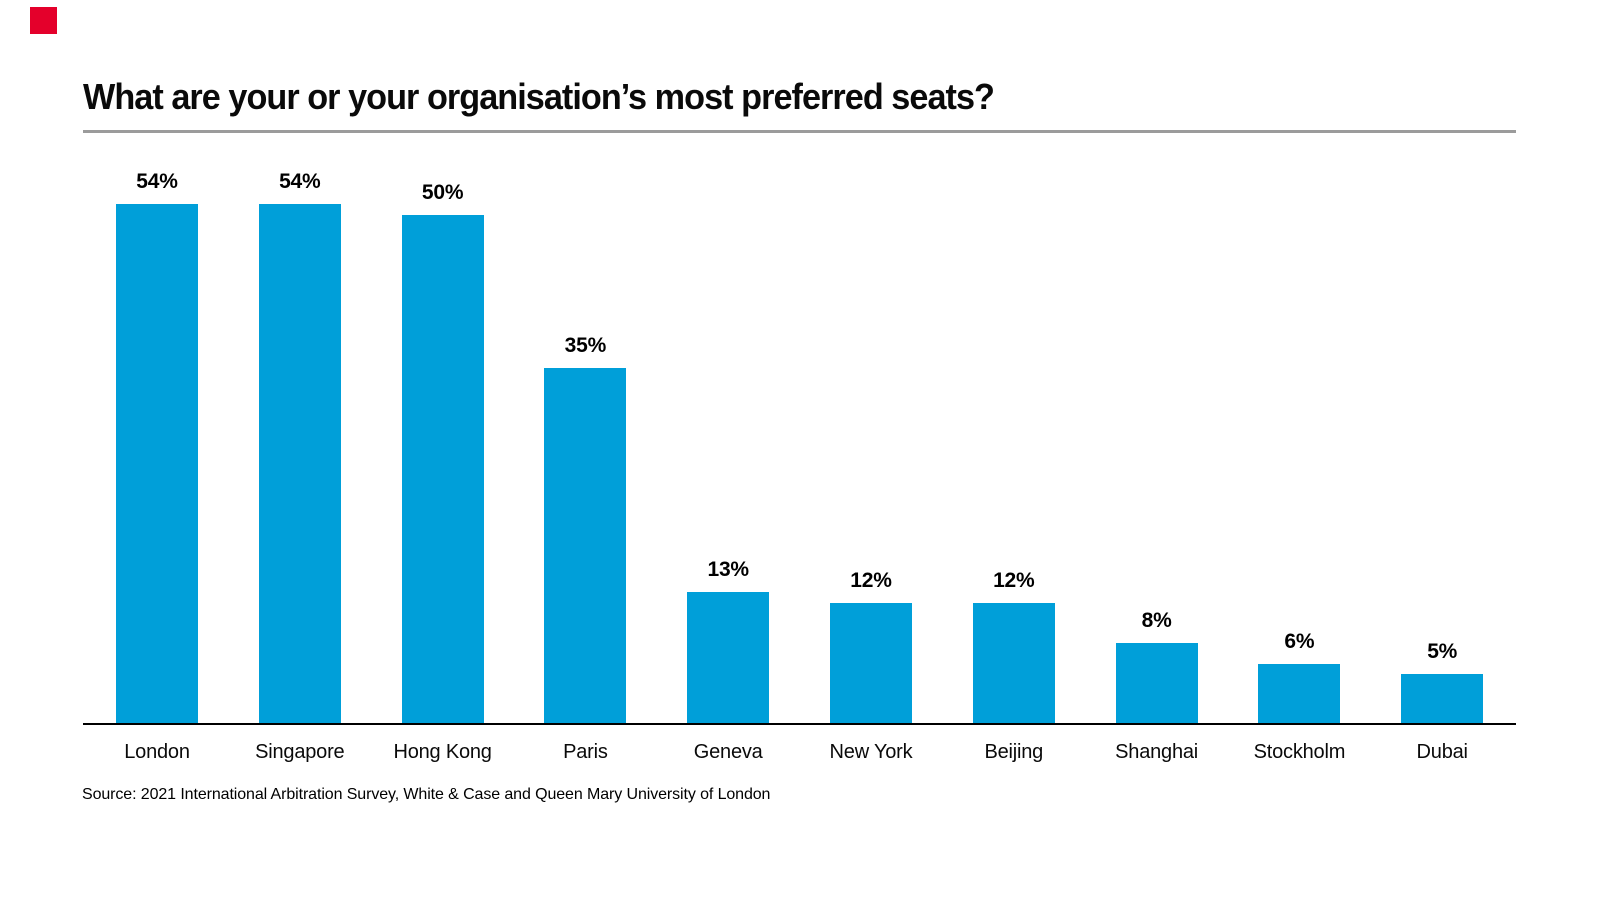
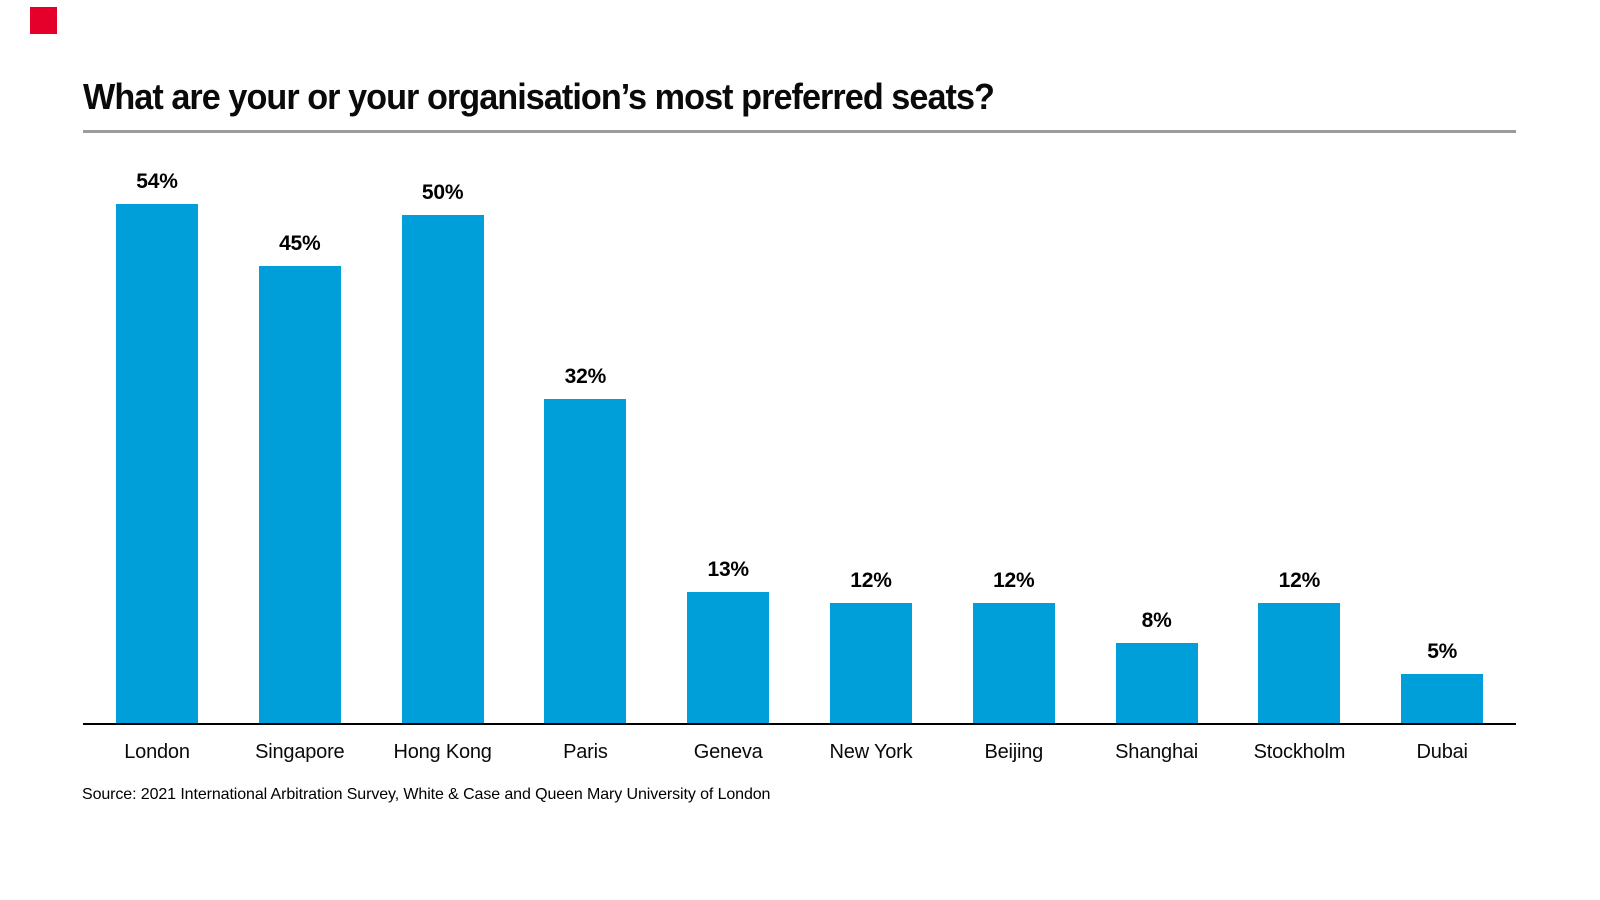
Singapore: 54% -> 45%
Paris: 35% -> 32%
Stockholm: 6% -> 12%
